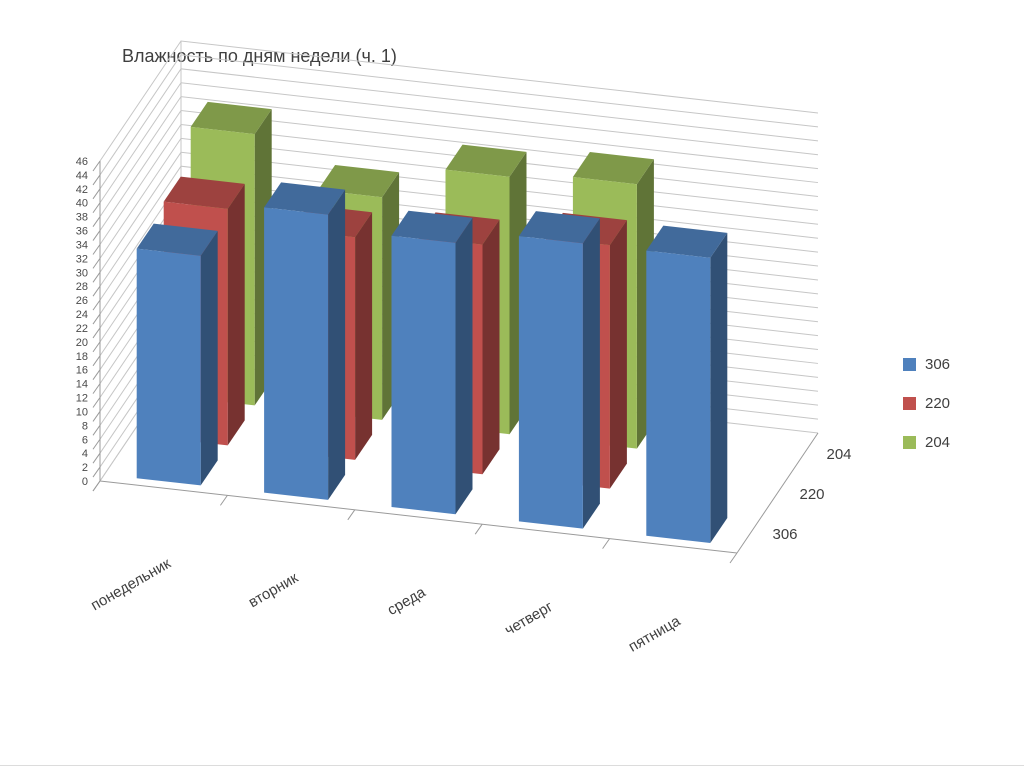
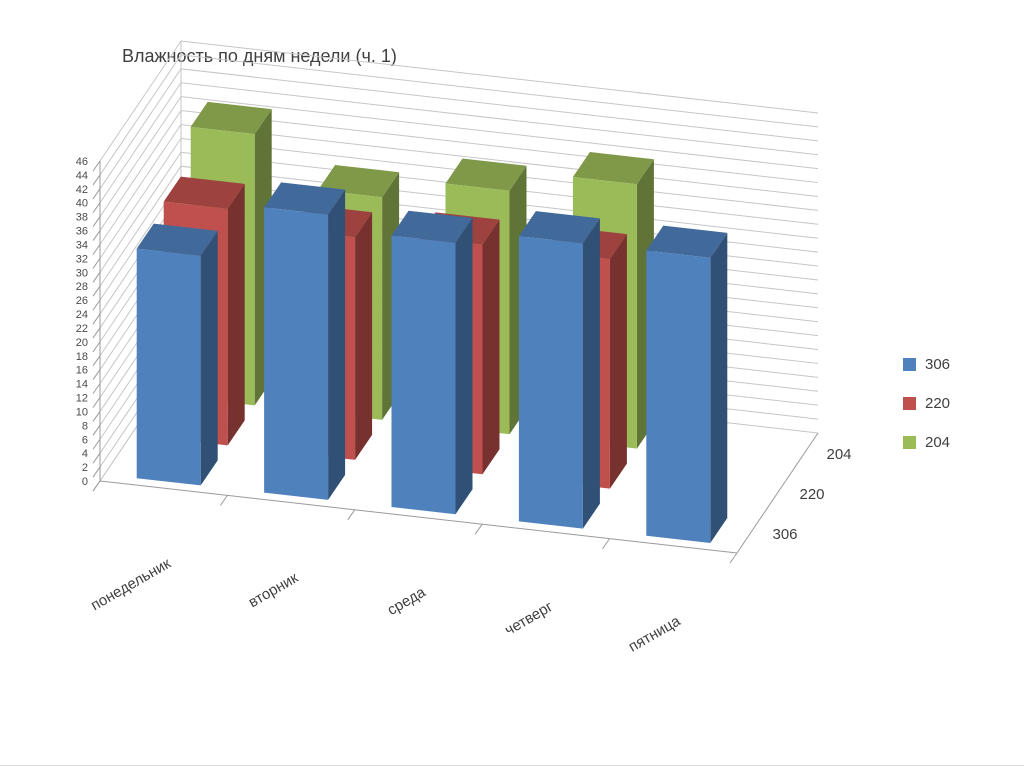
204/среда: 37 -> 35
220/четверг: 35 -> 33
